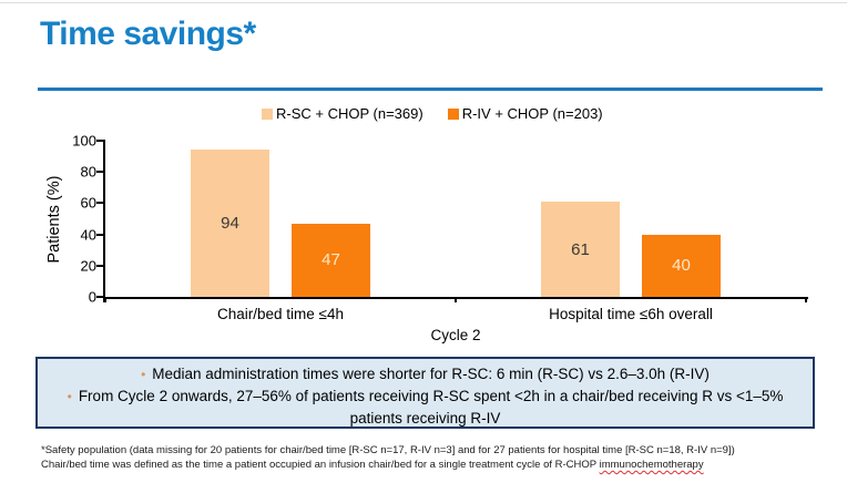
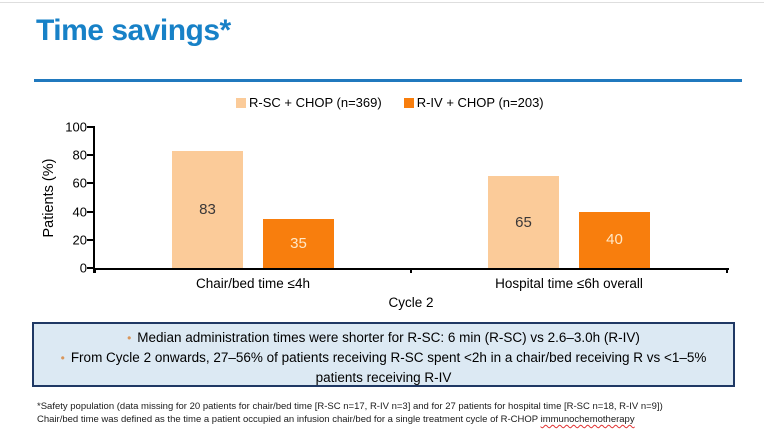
R-SC + CHOP (n=369)/Chair/bed time ≤4h: 94 -> 83
R-IV + CHOP (n=203)/Chair/bed time ≤4h: 47 -> 35
R-SC + CHOP (n=369)/Hospital time ≤6h overall: 61 -> 65
